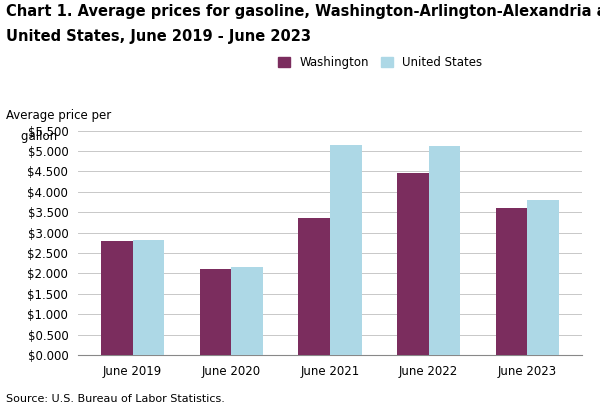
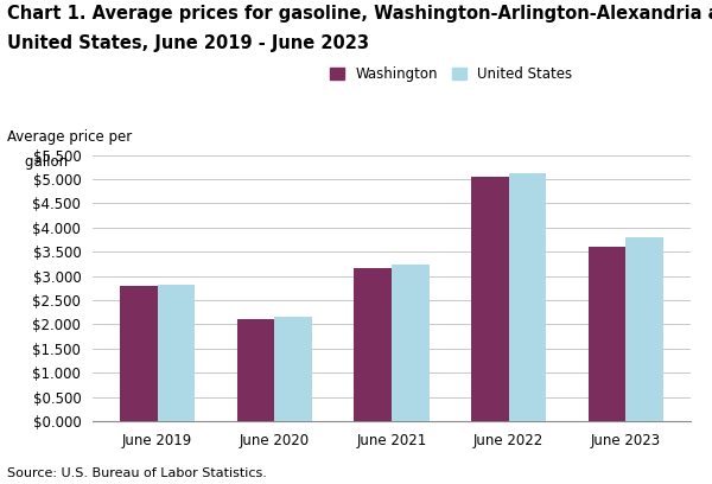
Washington/June 2021: $3.35 -> $3.15
United States/June 2021: $5.15 -> $3.23
Washington/June 2022: $4.45 -> $5.06
